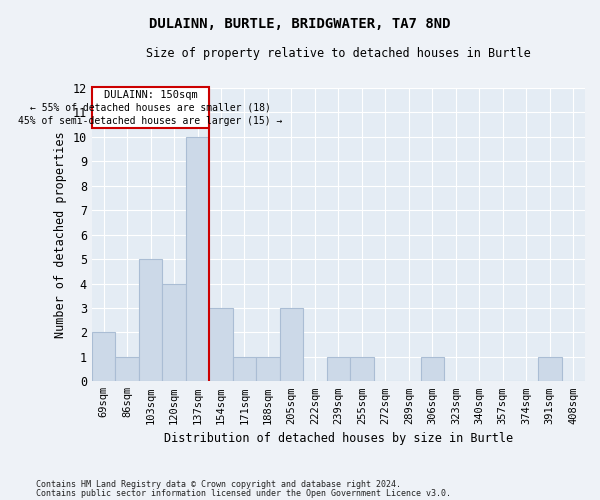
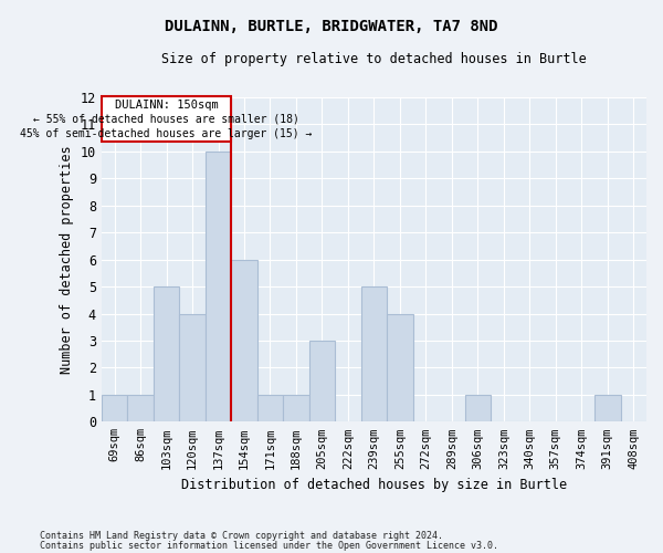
69sqm: 2 -> 1
154sqm: 3 -> 6
239sqm: 1 -> 5
255sqm: 1 -> 4
